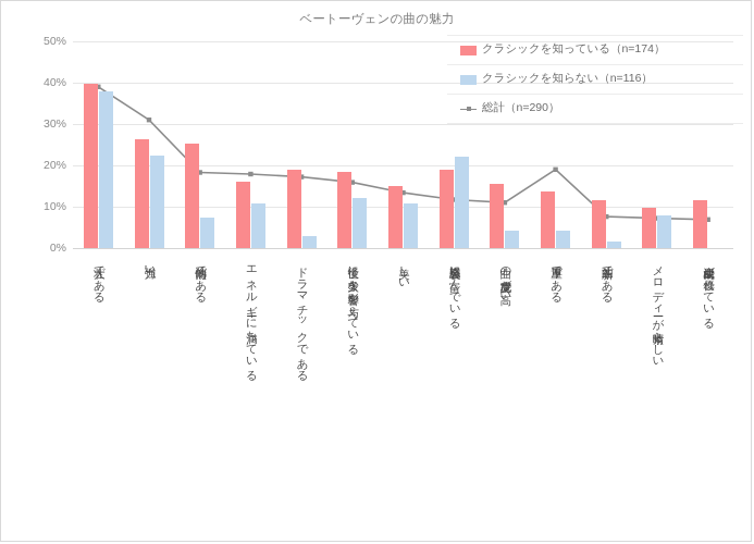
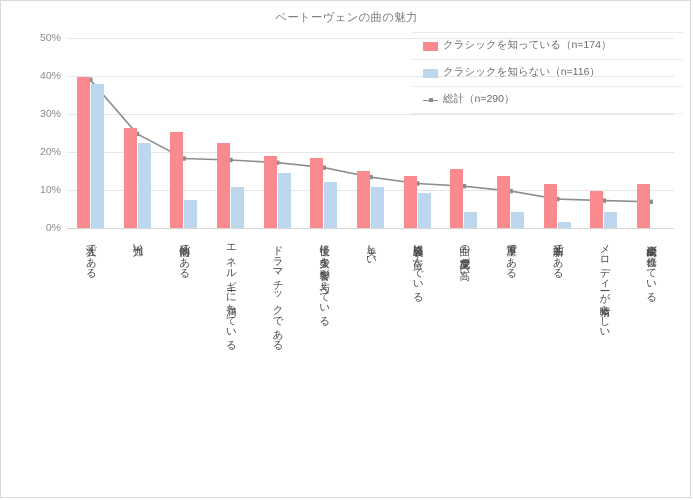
総計（n=290）/力強い: 31% -> 25%
クラシックを知っている（n=174）/エネルギーに満ちている: 16% -> 22%
クラシックを知らない（n=116）/ドラマチックである: 3% -> 14%
クラシックを知っている（n=174）/喜怒哀楽に富んでいる: 19% -> 14%
クラシックを知らない（n=116）/喜怒哀楽に富んでいる: 22% -> 9%
総計（n=290）/重厚である: 19% -> 10%
クラシックを知らない（n=116）/メロディーが素晴らしい: 8% -> 4%
